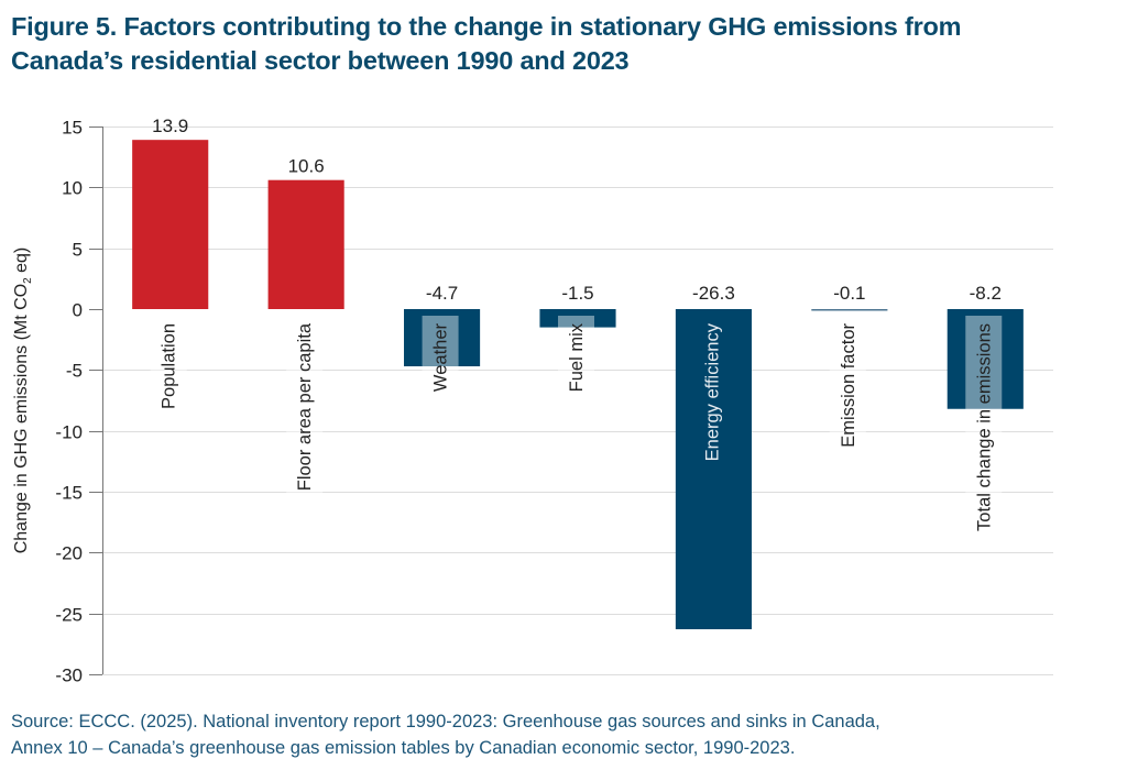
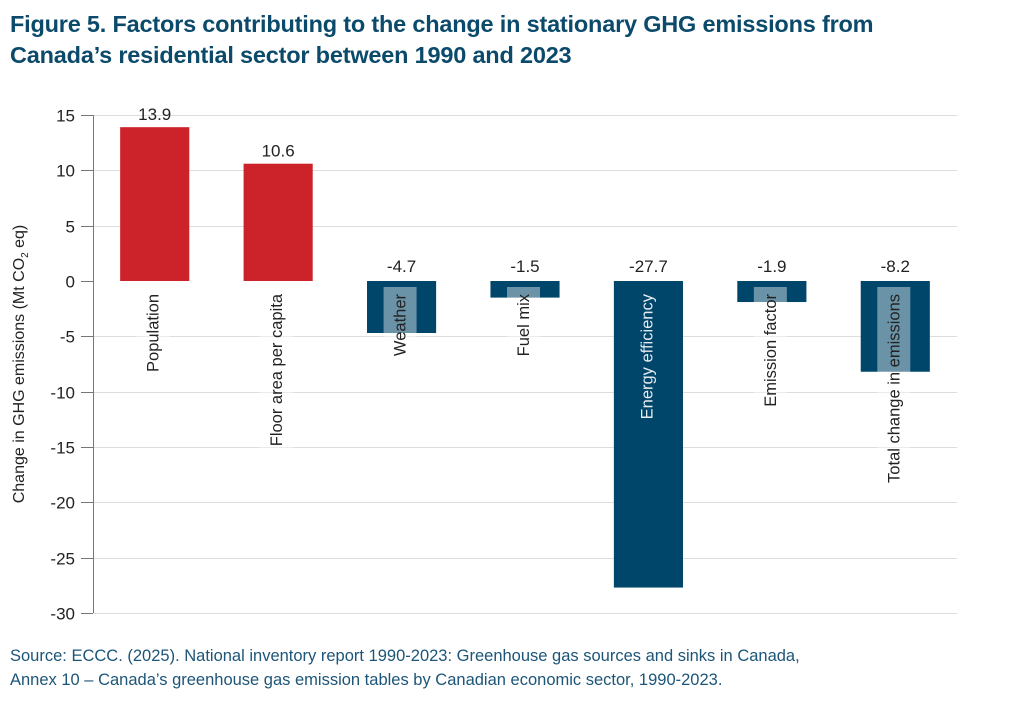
Energy efficiency: -26.3 -> -27.7
Emission factor: -0.1 -> -1.9
